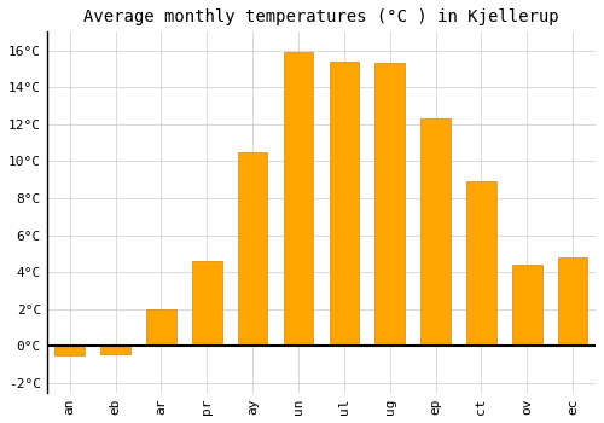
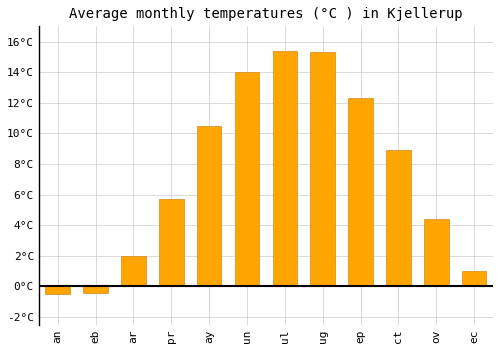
pr: 4.6°C -> 5.7°C
un: 15.9°C -> 14.0°C
ec: 4.8°C -> 1.0°C
